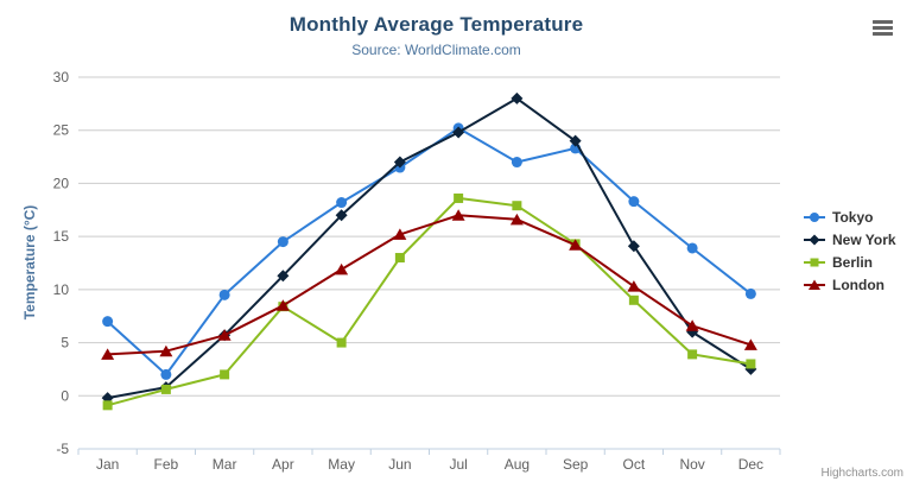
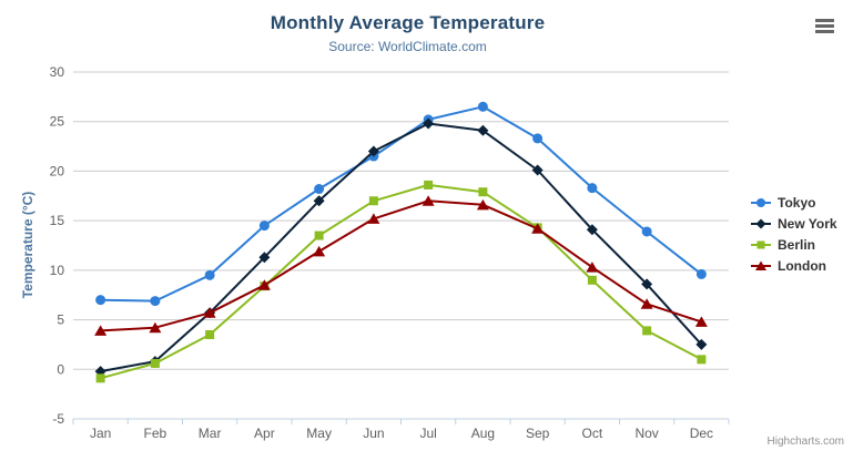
Tokyo/Feb: 2 -> 7
Berlin/Mar: 2 -> 4
Berlin/May: 5 -> 14
Berlin/Jun: 13 -> 17
Tokyo/Aug: 22 -> 26
New York/Aug: 28 -> 24
New York/Sep: 24 -> 20
New York/Nov: 6 -> 9
Berlin/Dec: 3 -> 1
